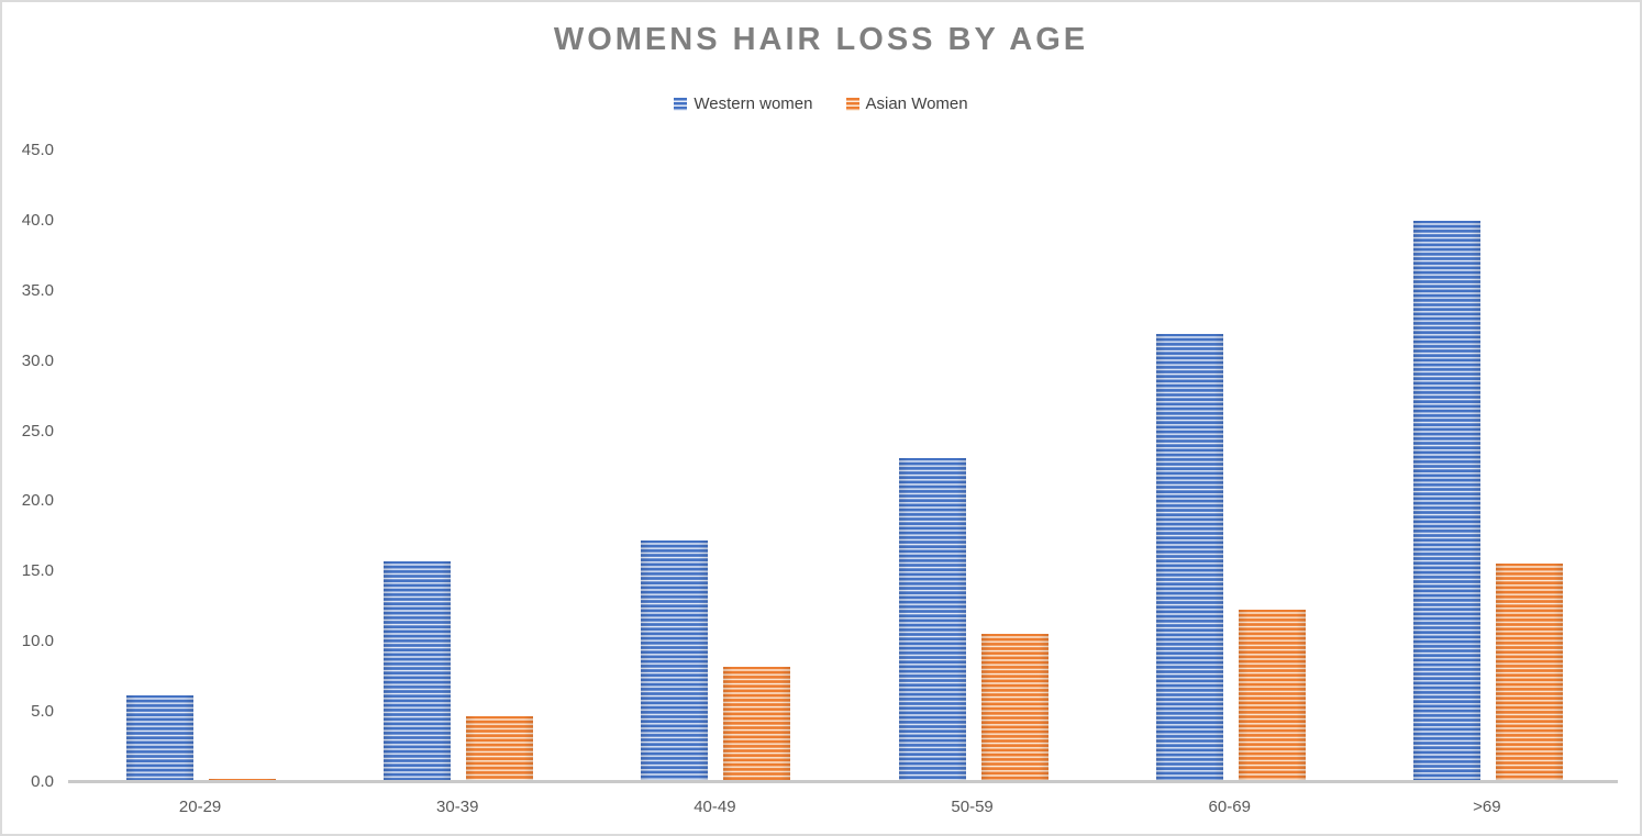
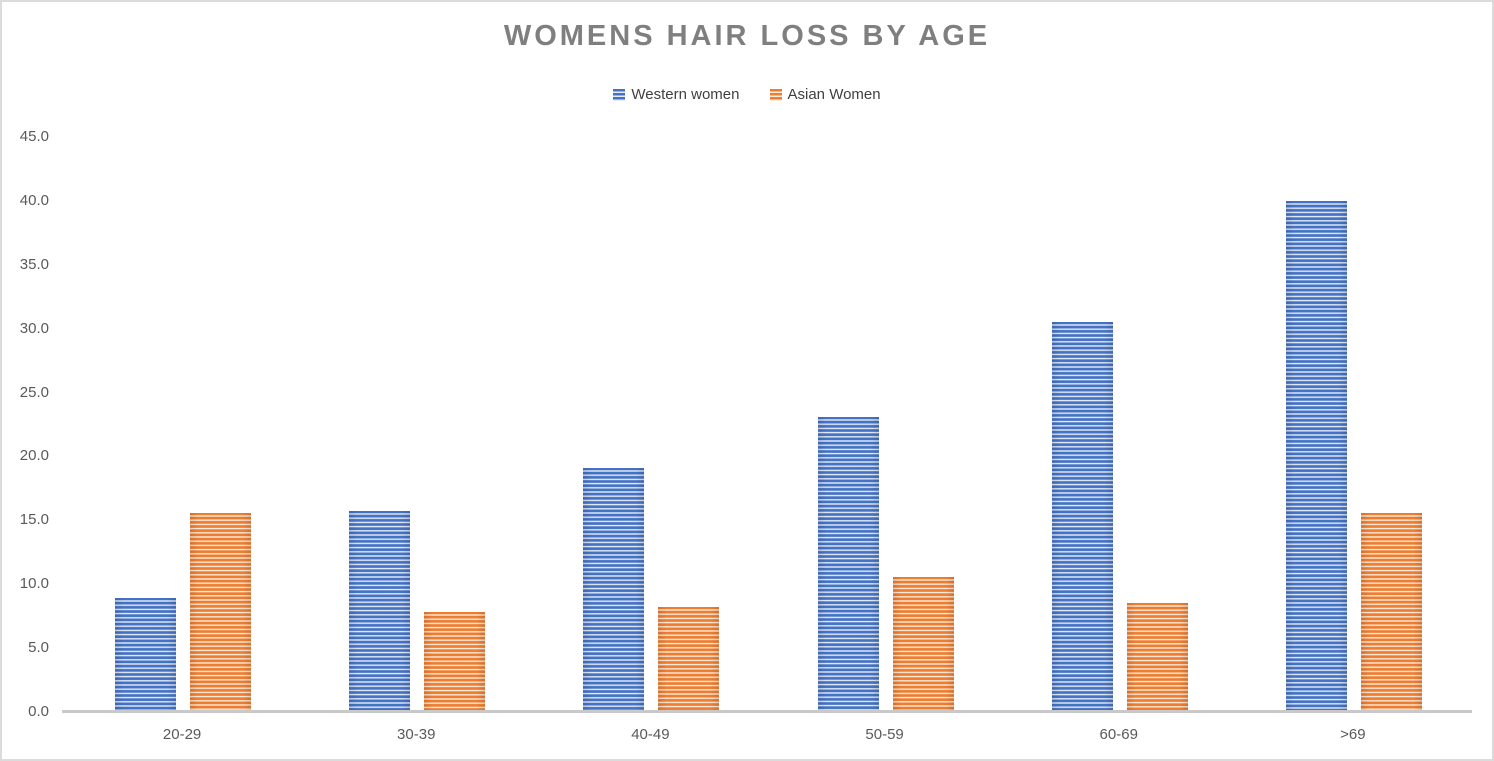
Western women/20-29: 6.2 -> 8.9
Asian Women/20-29: 0.2 -> 15.6
Asian Women/30-39: 4.7 -> 7.8
Western women/40-49: 17.2 -> 19.1
Western women/60-69: 31.9 -> 30.5
Asian Women/60-69: 12.3 -> 8.5
